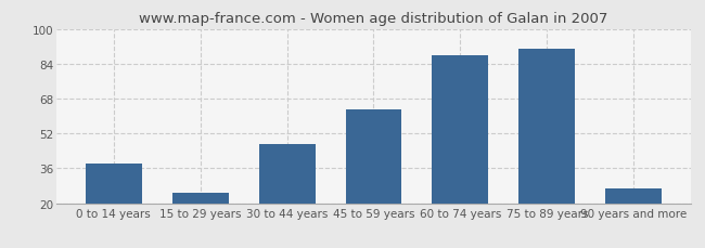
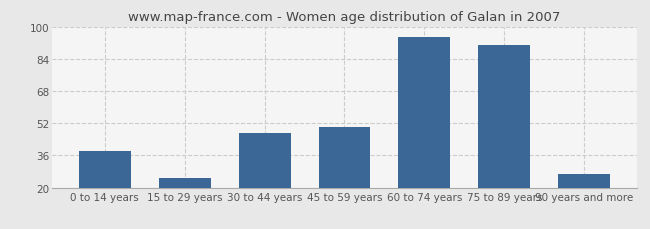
45 to 59 years: 63 -> 50
60 to 74 years: 88 -> 95
